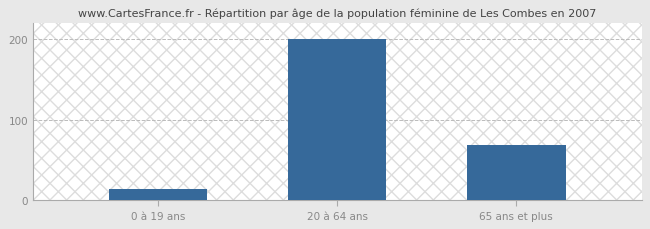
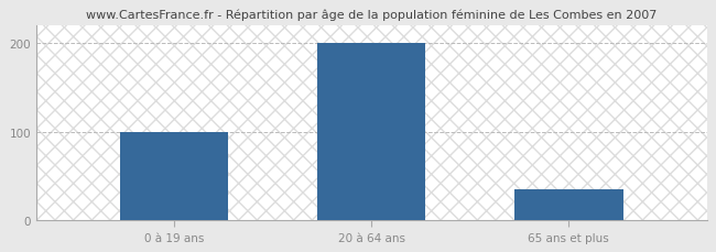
0 à 19 ans: 14 -> 100
65 ans et plus: 68 -> 35
